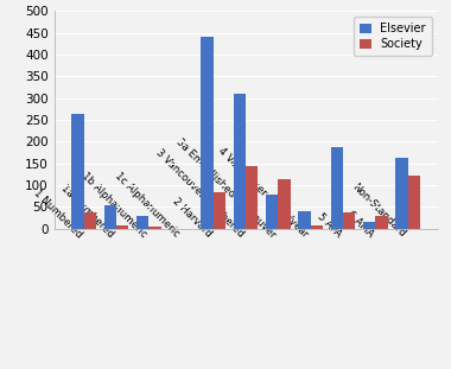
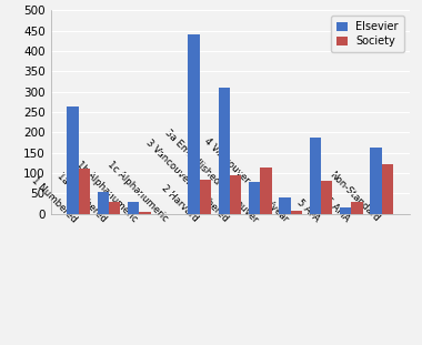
Society/1 Numbered: 38 -> 110
Society/1a Numbered: 7 -> 30
Society/3 Vancouver numbered: 145 -> 95
Society/5 APA: 38 -> 80
